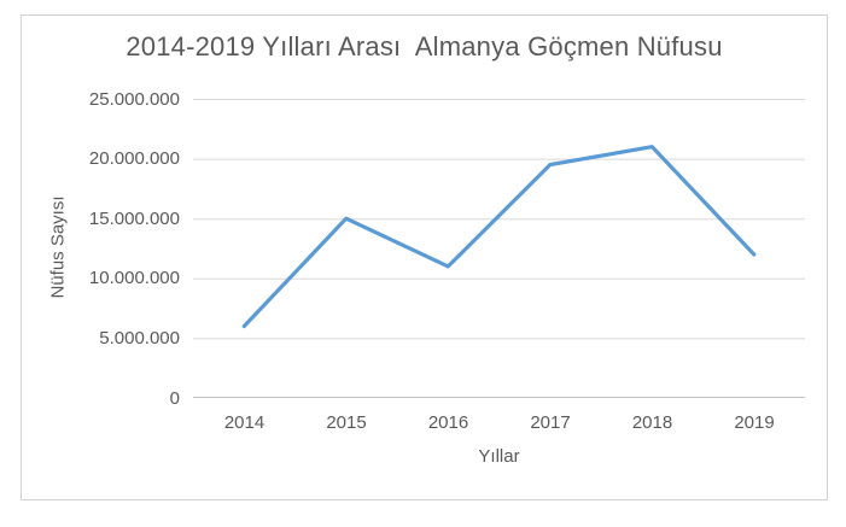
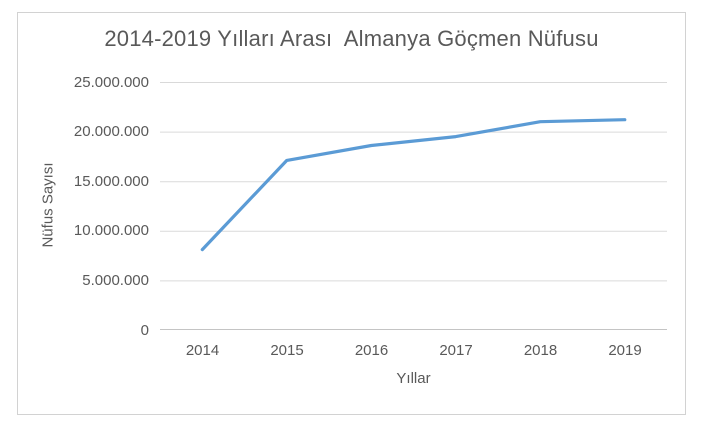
2014: 6000000 -> 8000000
2015: 15000000 -> 17000000
2016: 11000000 -> 19000000
2019: 12000000 -> 21000000
